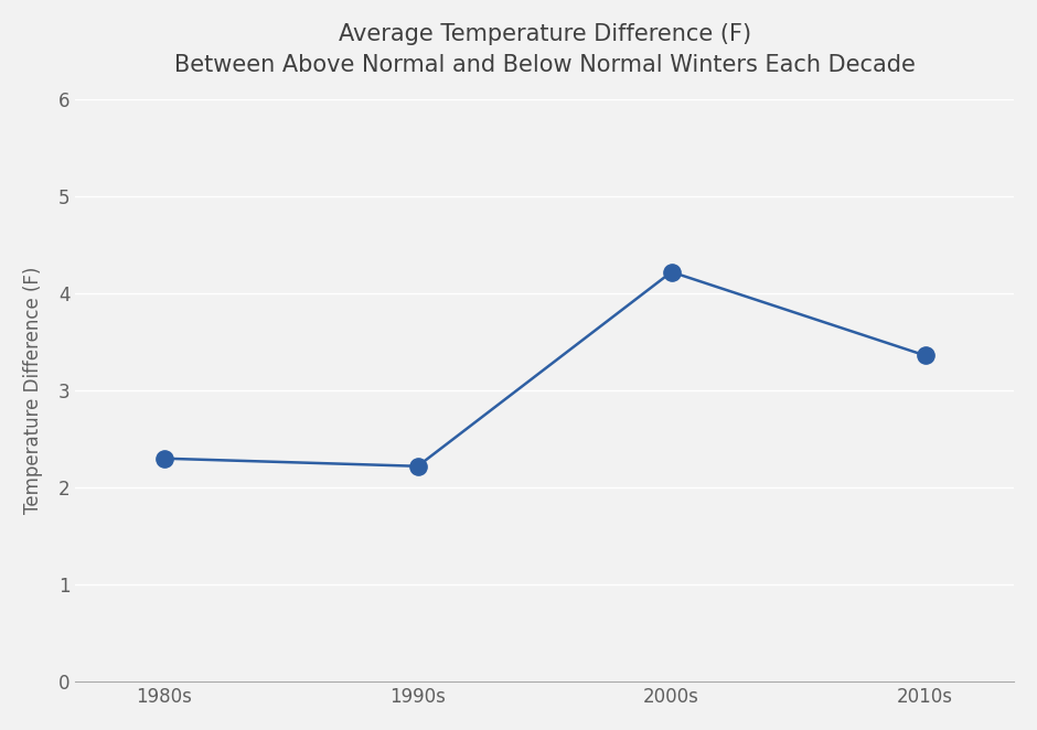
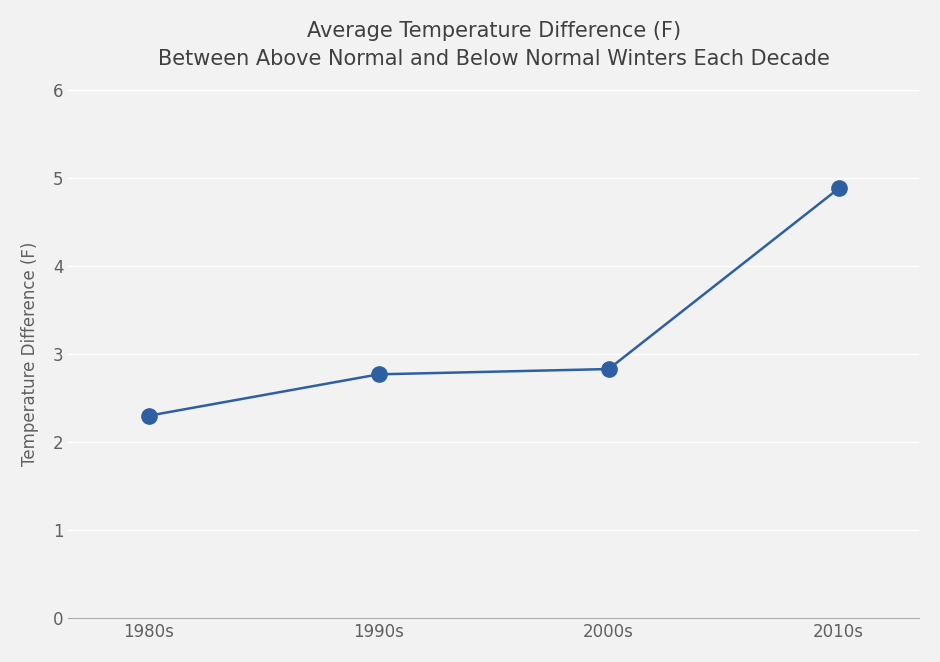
1990s: 2.22 -> 2.77
2000s: 4.22 -> 2.83
2010s: 3.36 -> 4.88
